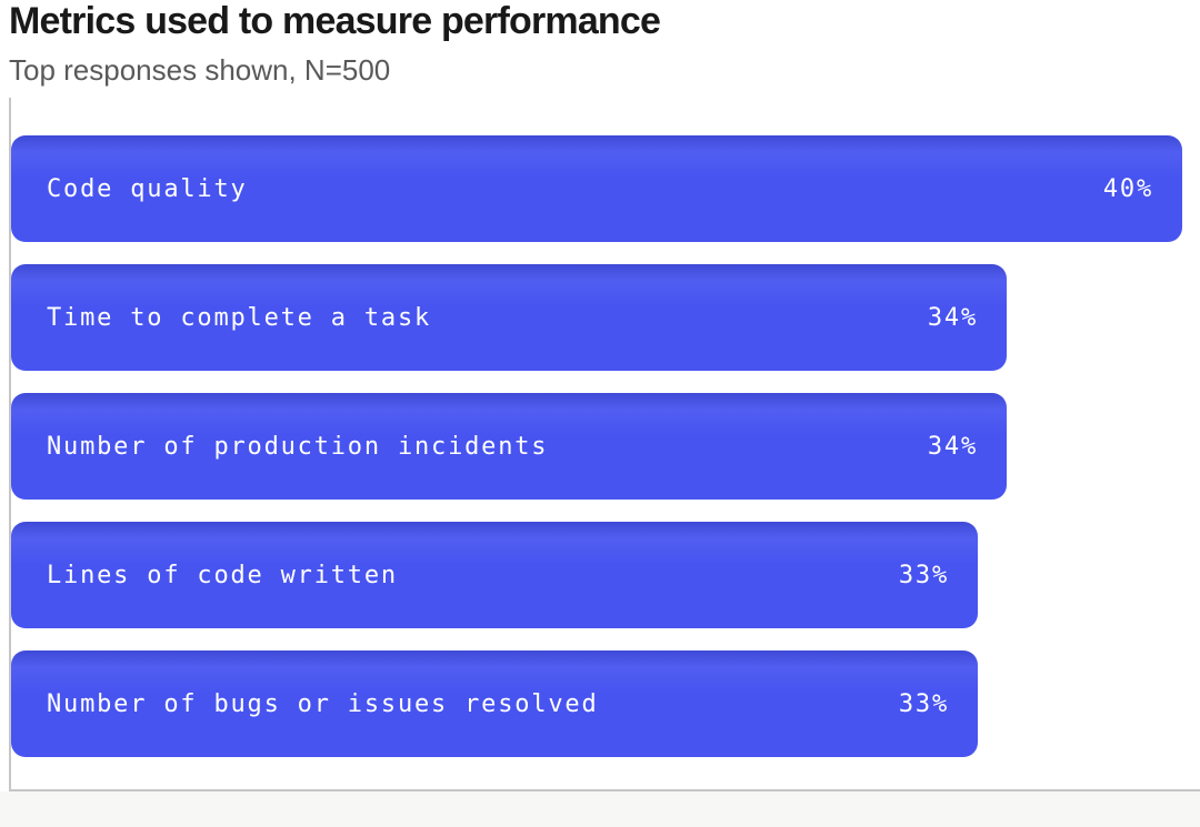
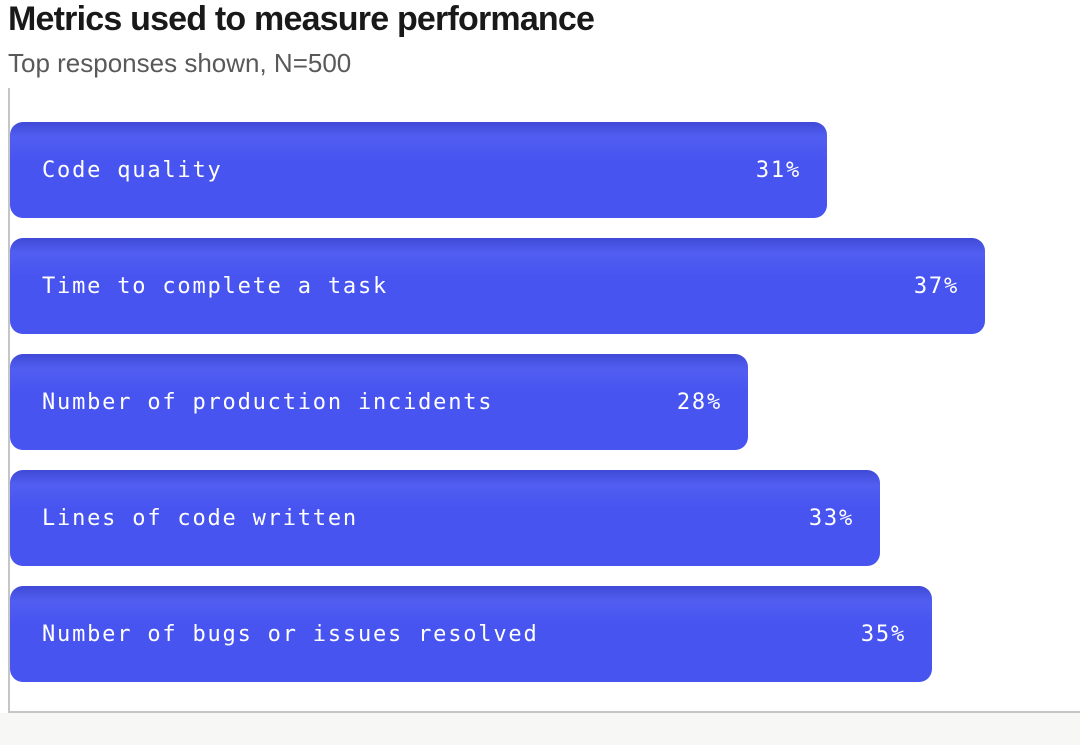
Code quality: 40% -> 31%
Time to complete a task: 34% -> 37%
Number of production incidents: 34% -> 28%
Number of bugs or issues resolved: 33% -> 35%
